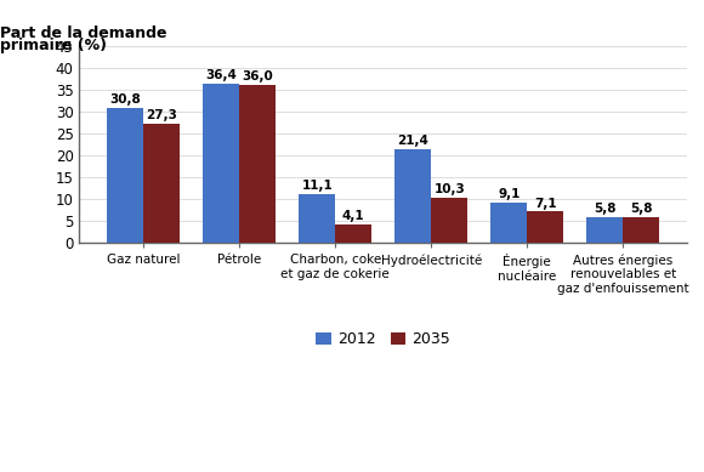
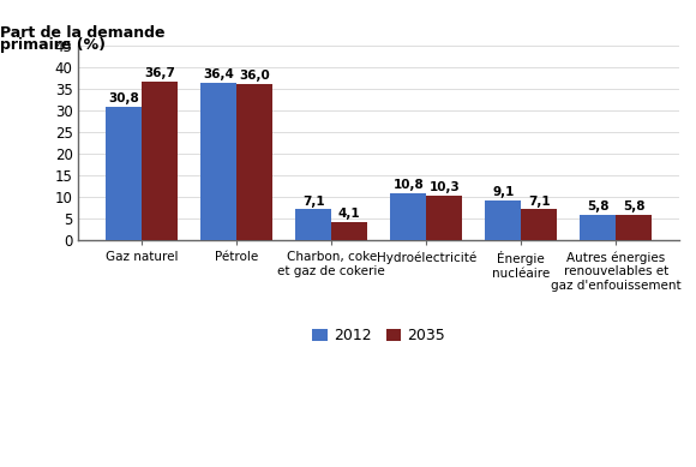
2035/Gaz naturel: 27,3 -> 36,7
2012/Charbon, coke et gaz de cokerie: 11,1 -> 7,1
2012/Hydroélectricité: 21,4 -> 10,8
